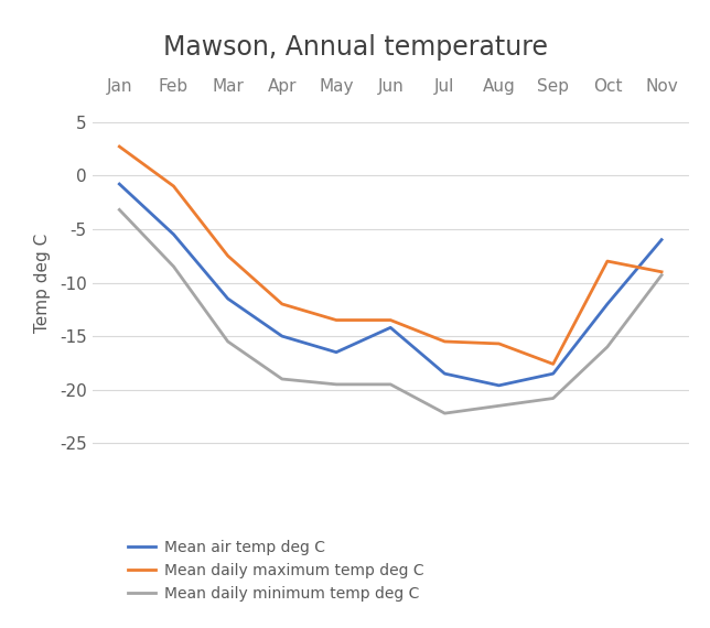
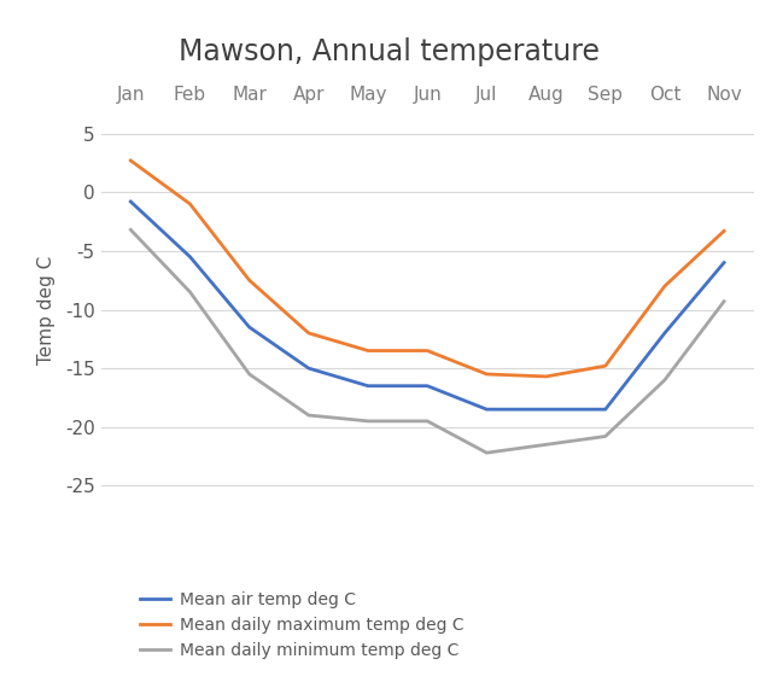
Mean air temp deg C/Jun: -14.2 -> -16.5
Mean air temp deg C/Aug: -19.6 -> -18.5
Mean daily maximum temp deg C/Sep: -17.6 -> -14.8
Mean daily maximum temp deg C/Nov: -9.0 -> -3.3
